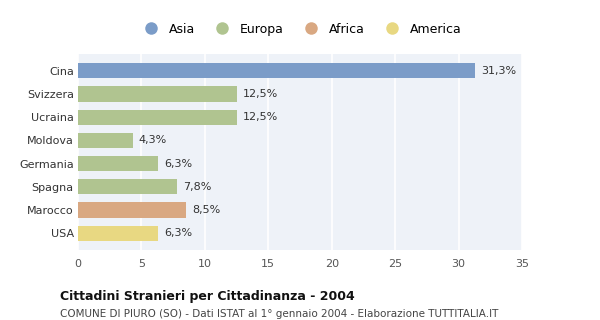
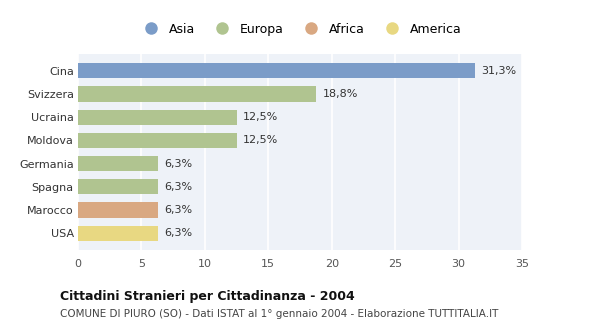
Svizzera: 12,5% -> 18,8%
Moldova: 4,3% -> 12,5%
Spagna: 7,8% -> 6,3%
Marocco: 8,5% -> 6,3%
